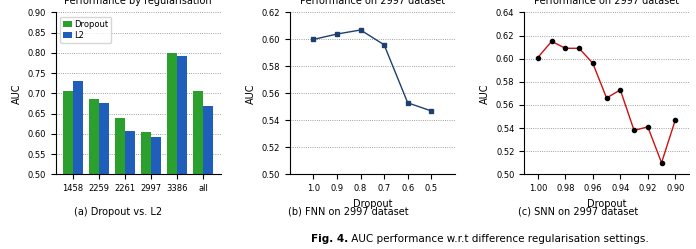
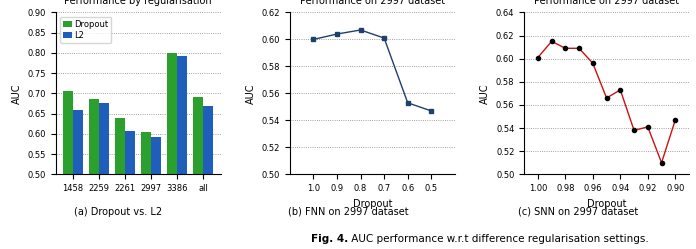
L2/1458: 0.730 -> 0.658
Dropout/all: 0.705 -> 0.690
0.7: 0.596 -> 0.601
